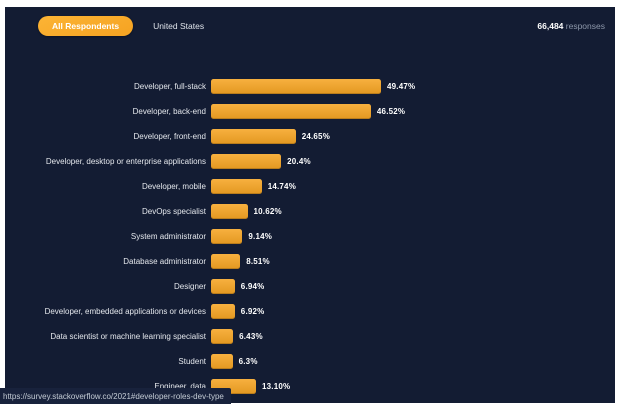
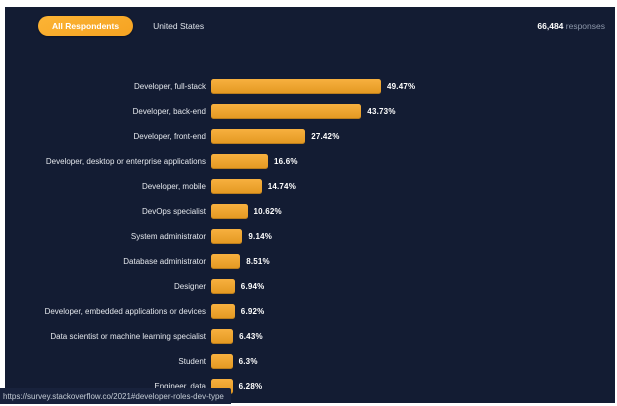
Developer, back-end: 46.52% -> 43.73%
Developer, front-end: 24.65% -> 27.42%
Developer, desktop or enterprise applications: 20.4% -> 16.6%
Engineer, data: 13.10% -> 6.28%
